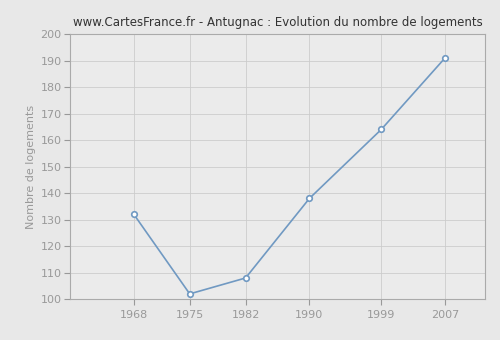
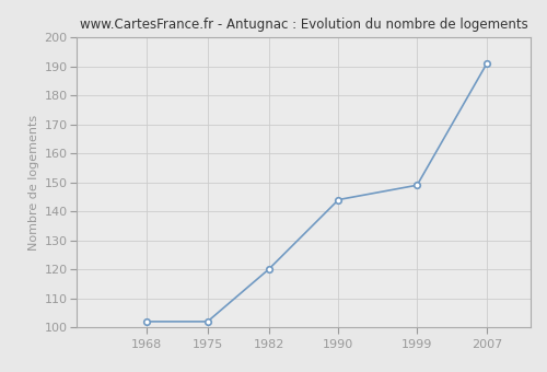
1968: 132 -> 102
1982: 108 -> 120
1990: 138 -> 144
1999: 164 -> 149
